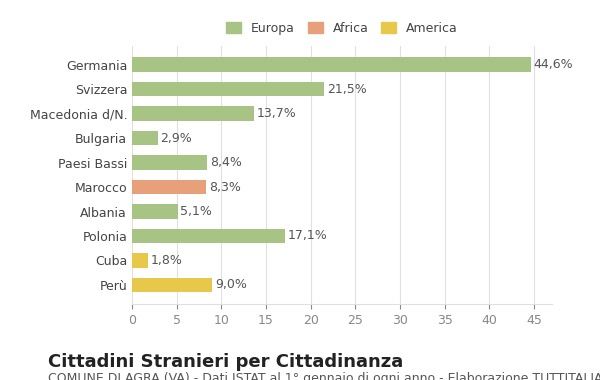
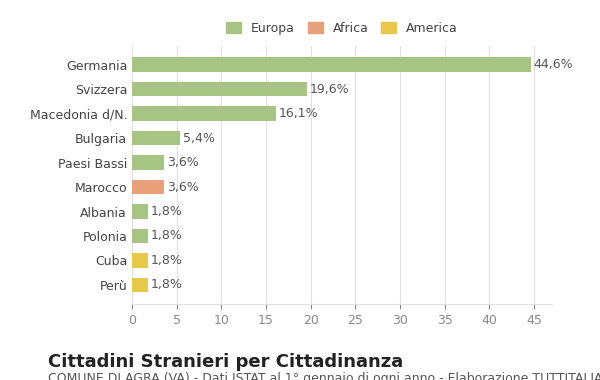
Svizzera: 21,5% -> 19,6%
Macedonia d/N.: 13,7% -> 16,1%
Bulgaria: 2,9% -> 5,4%
Paesi Bassi: 8,4% -> 3,6%
Marocco: 8,3% -> 3,6%
Albania: 5,1% -> 1,8%
Polonia: 17,1% -> 1,8%
Perù: 9,0% -> 1,8%
